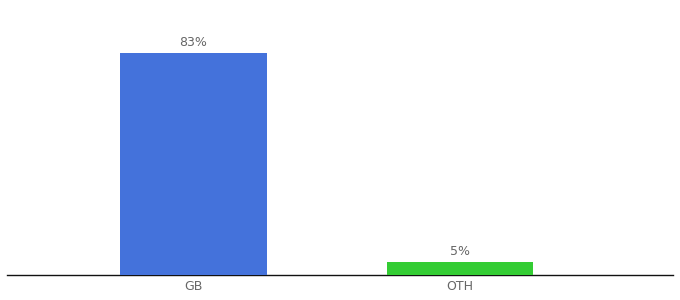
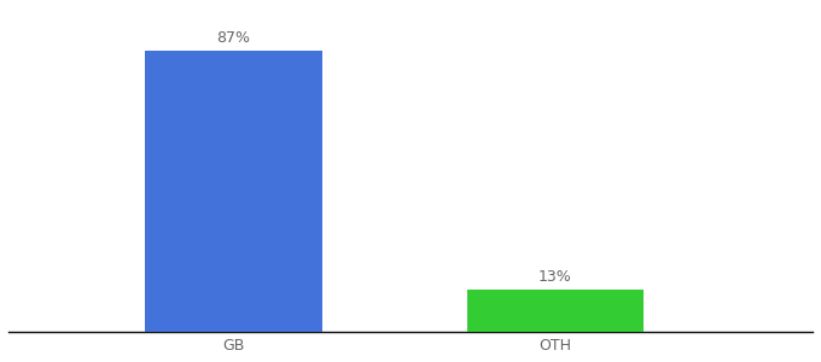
GB: 83% -> 87%
OTH: 5% -> 13%
